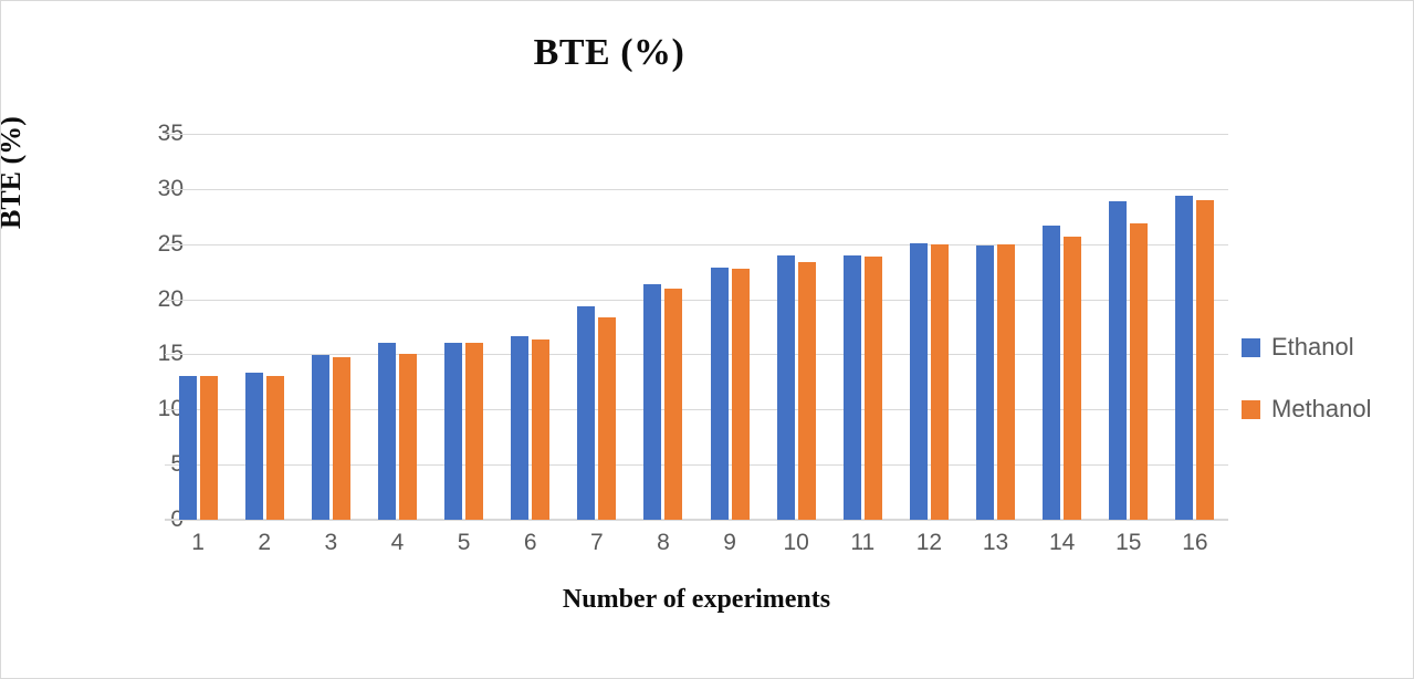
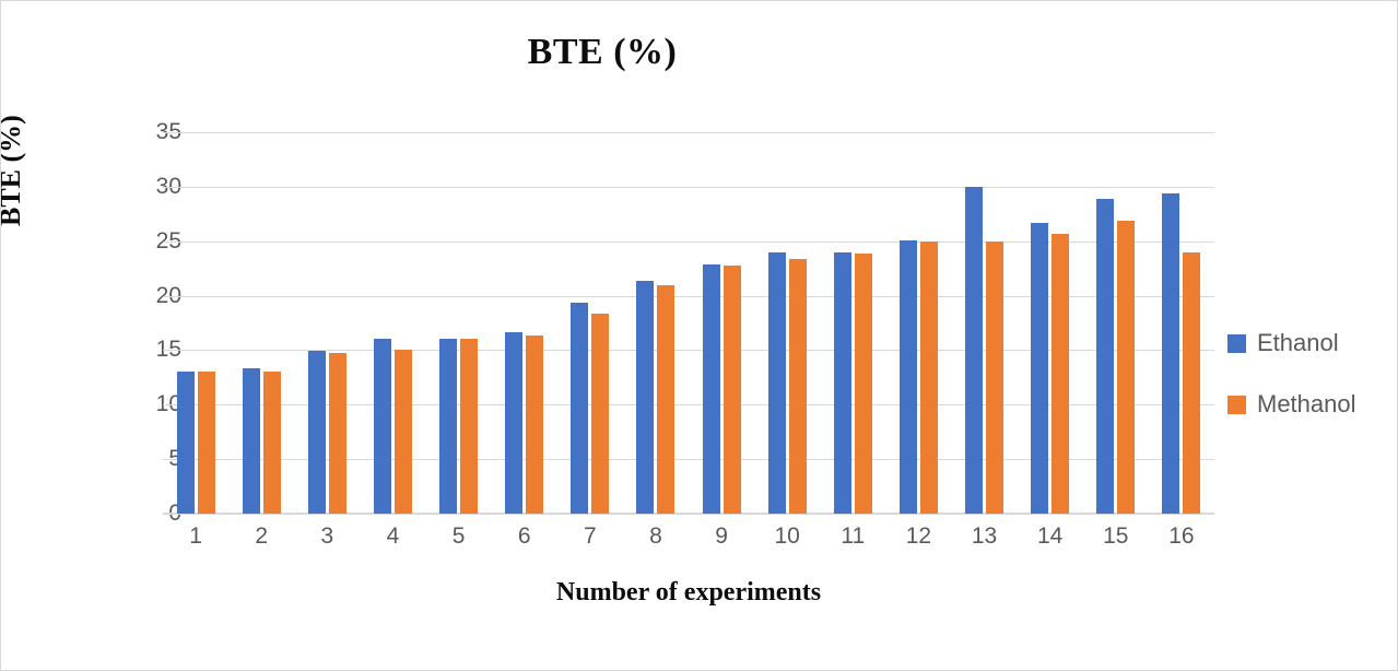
Ethanol/13: 25 -> 30
Methanol/16: 29 -> 24
